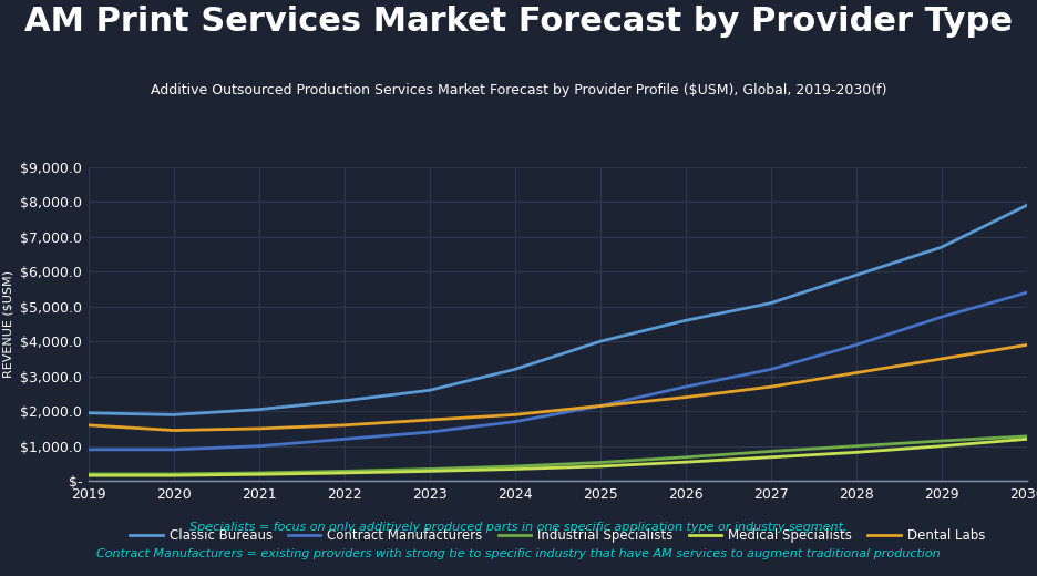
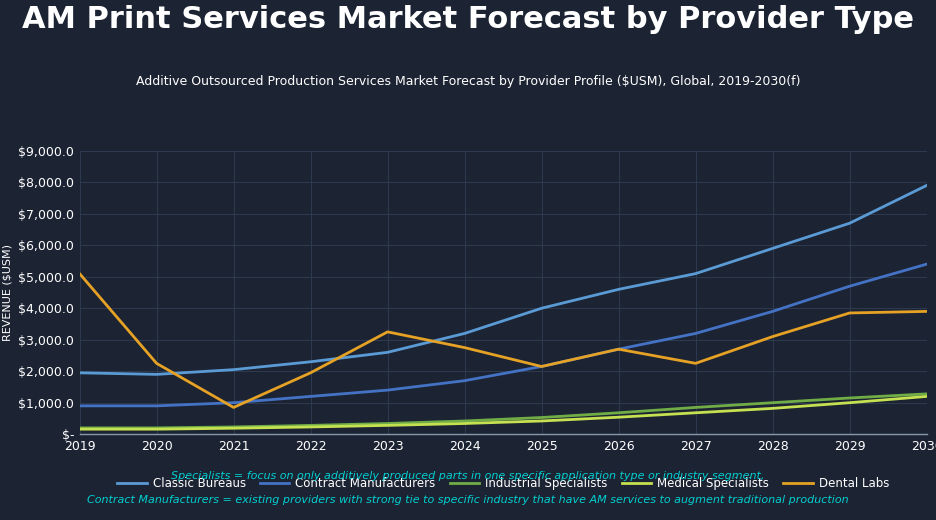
Dental Labs/2019: $1,600 -> $5,100
Dental Labs/2020: $1,450 -> $2,250
Dental Labs/2021: $1,500 -> $850
Dental Labs/2022: $1,600 -> $1,950
Dental Labs/2023: $1,750 -> $3,250
Dental Labs/2024: $1,900 -> $2,750
Dental Labs/2026: $2,400 -> $2,700
Dental Labs/2027: $2,700 -> $2,250
Dental Labs/2029: $3,500 -> $3,850
